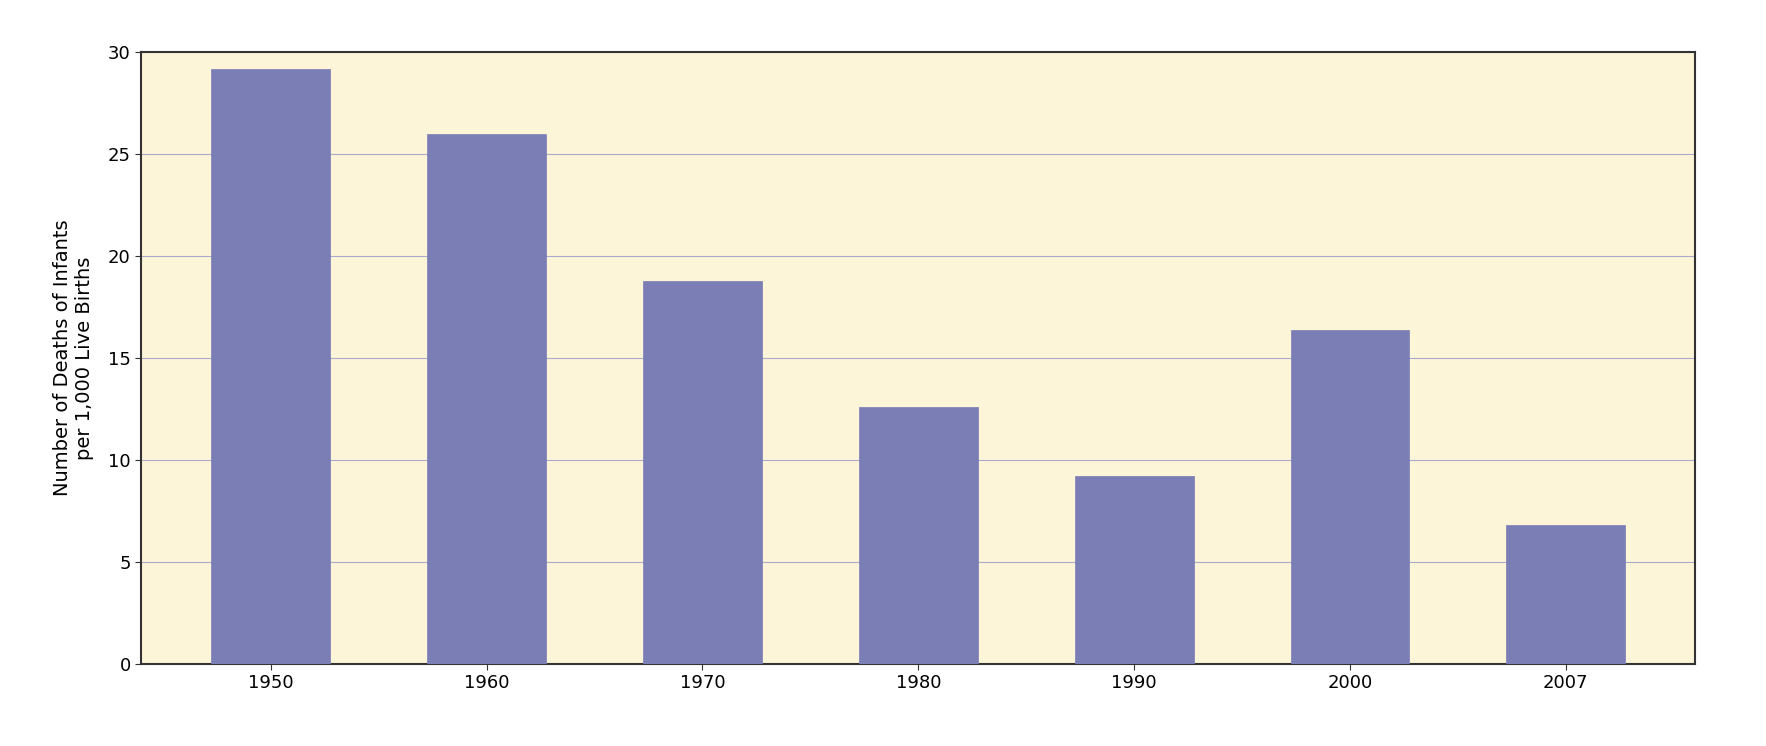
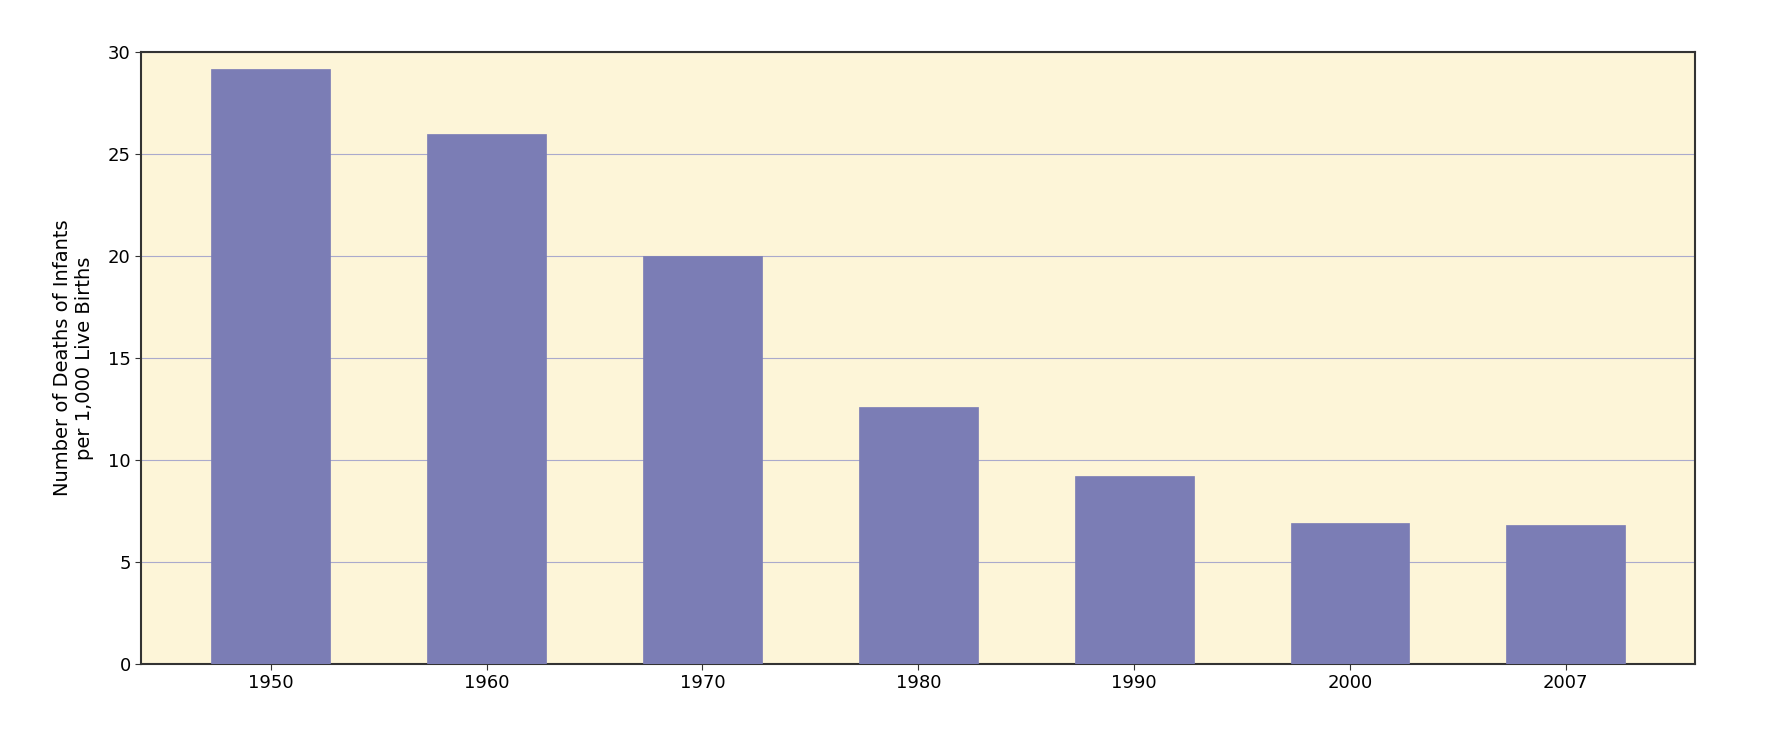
1970: 18.8 -> 20.0
2000: 16.4 -> 6.9
